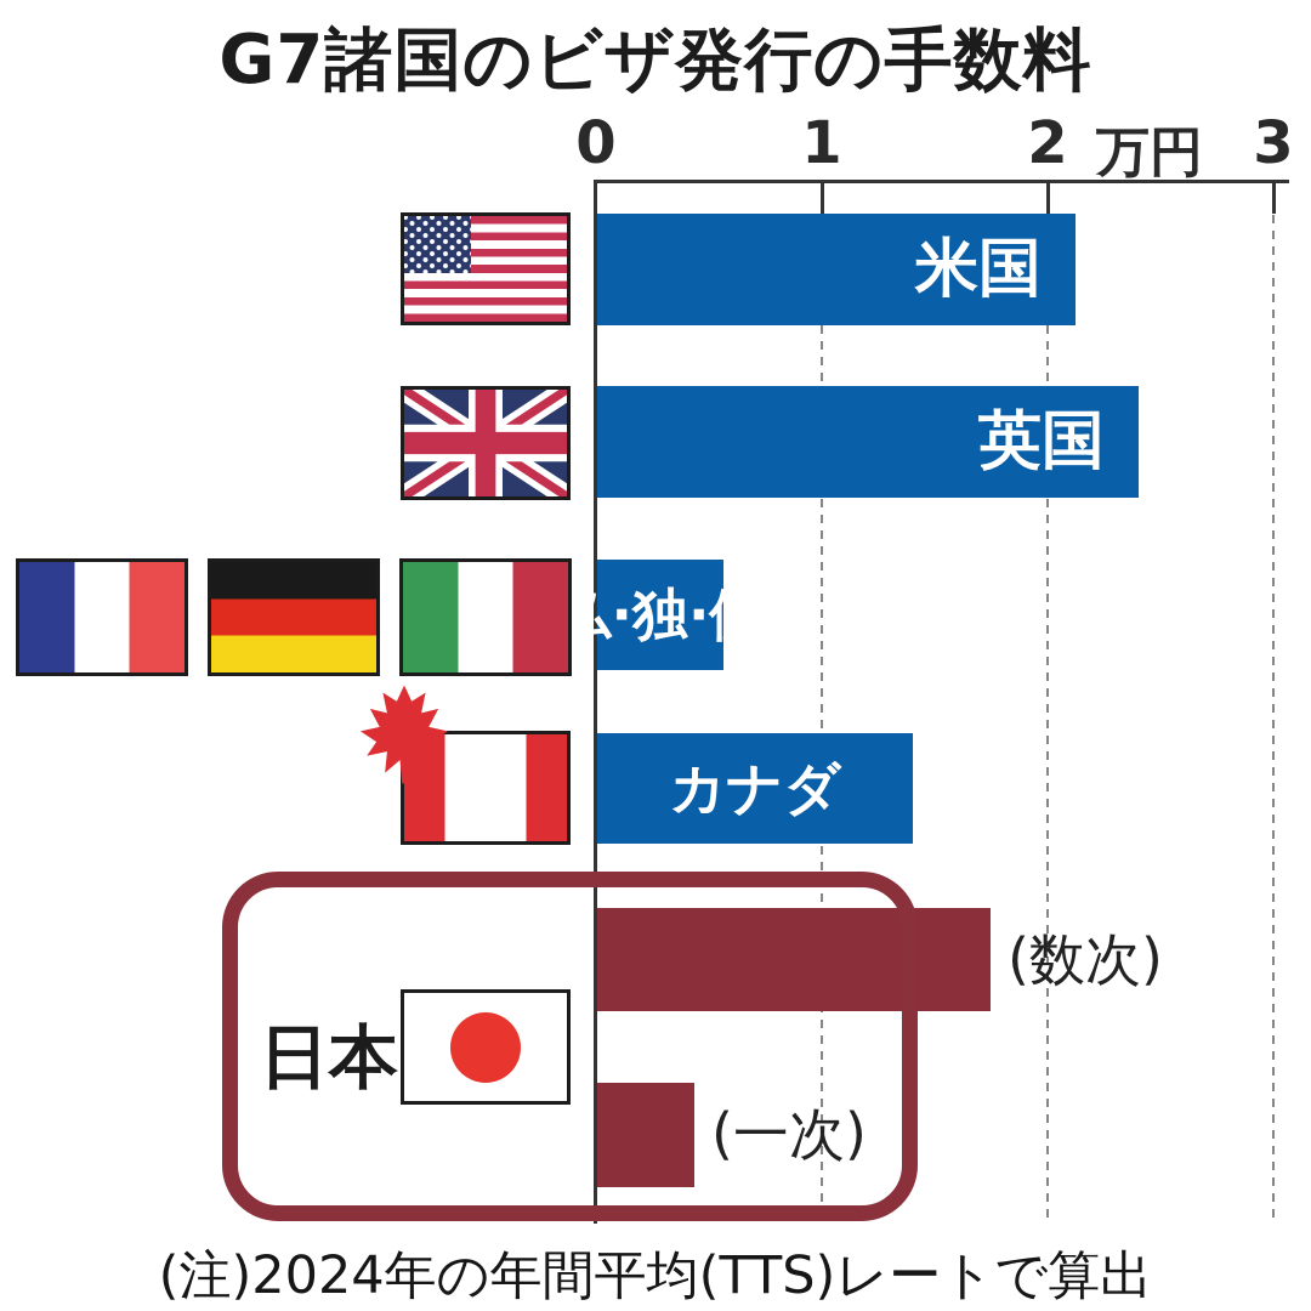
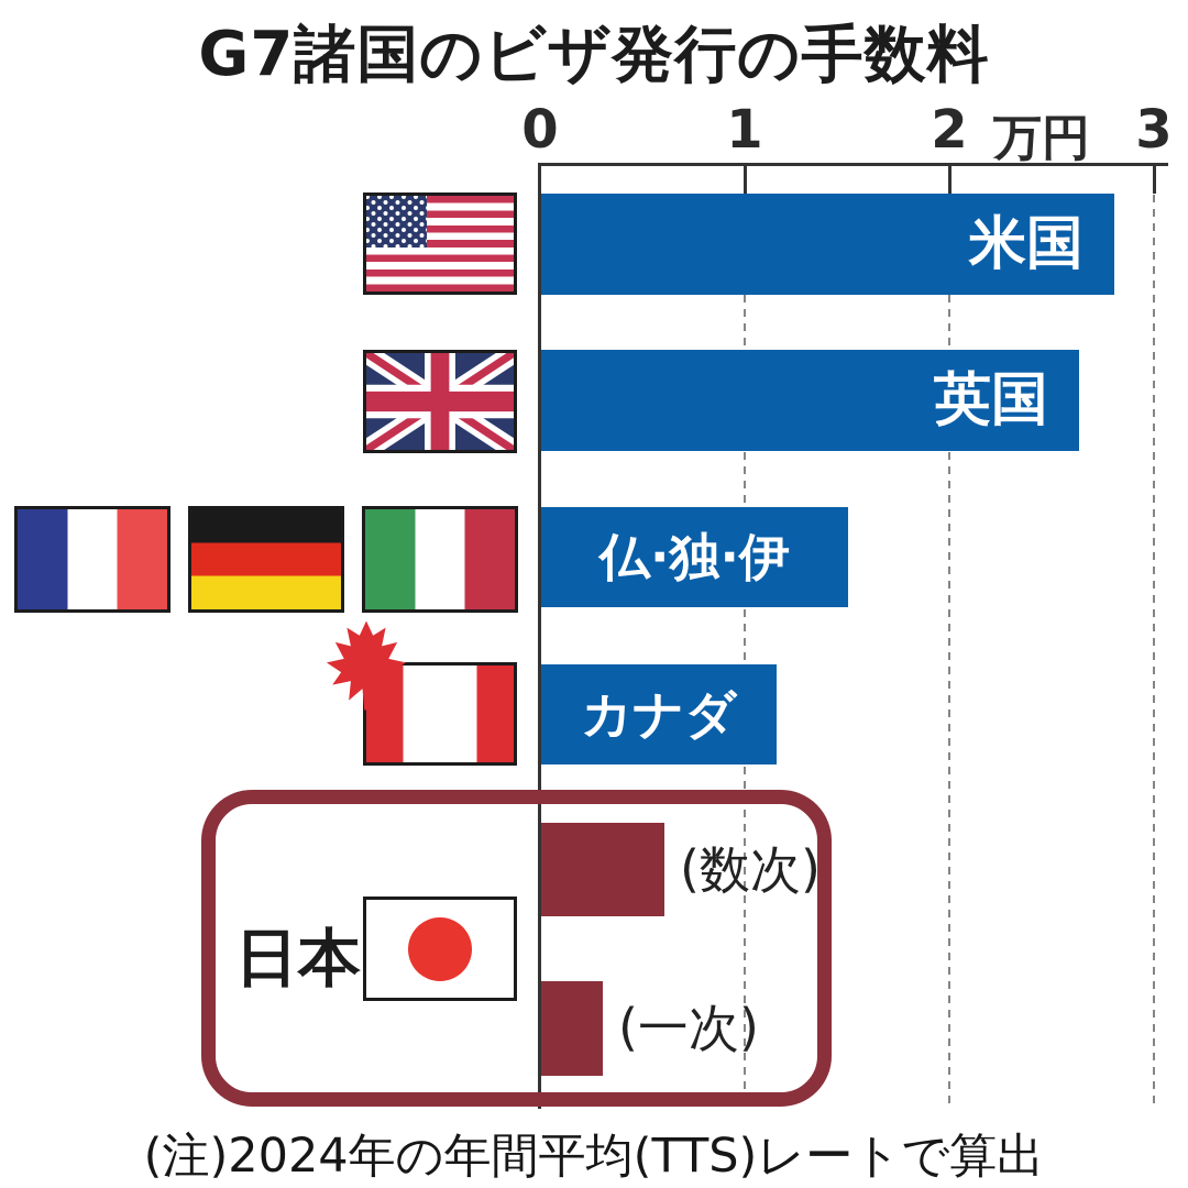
米国: 2.12 -> 2.80
英国: 2.40 -> 2.63
仏·独·伊: 0.56 -> 1.50
カナダ: 1.40 -> 1.15
(数次): 1.74 -> 0.60
(一次): 0.43 -> 0.30
